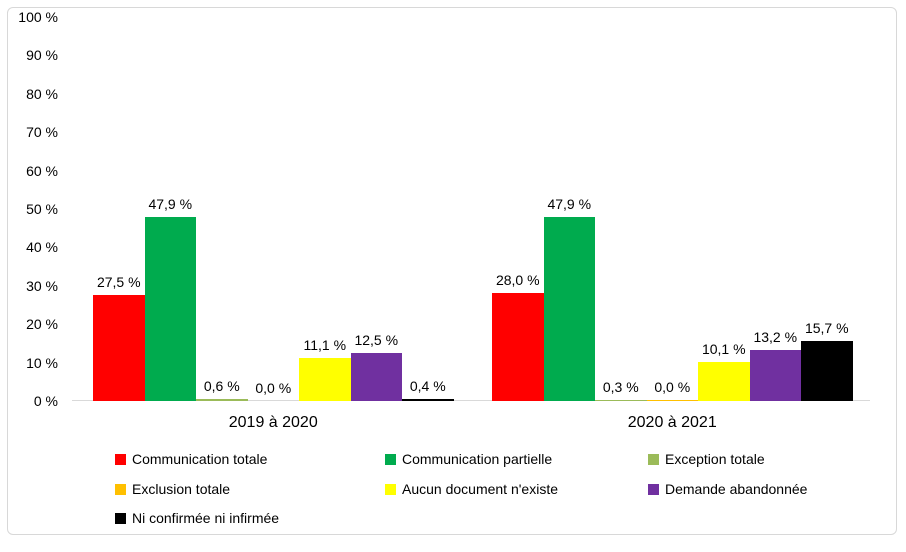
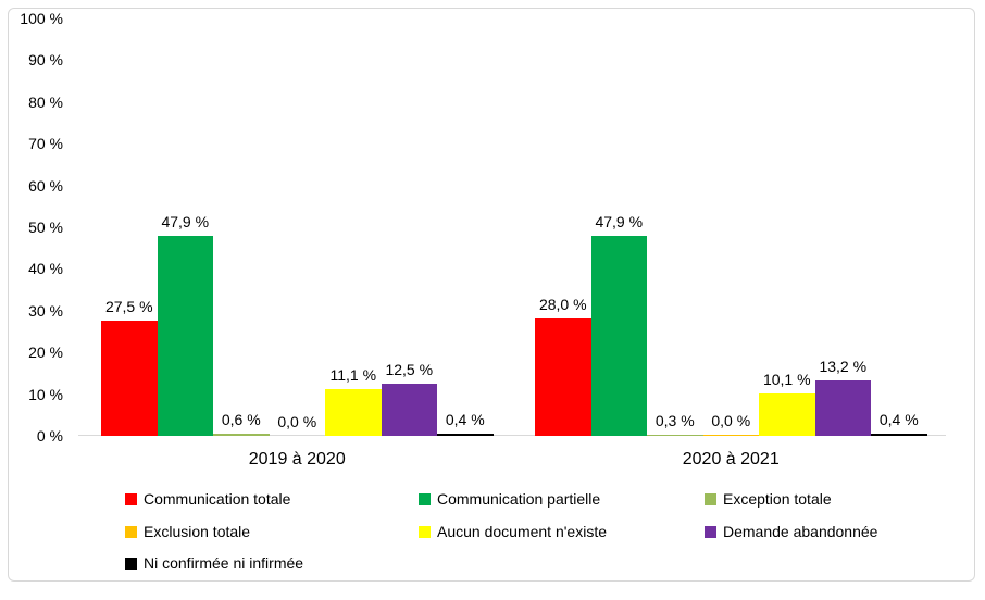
Ni confirmée ni infirmée/2020 à 2021: 15,7 -> 0,4
